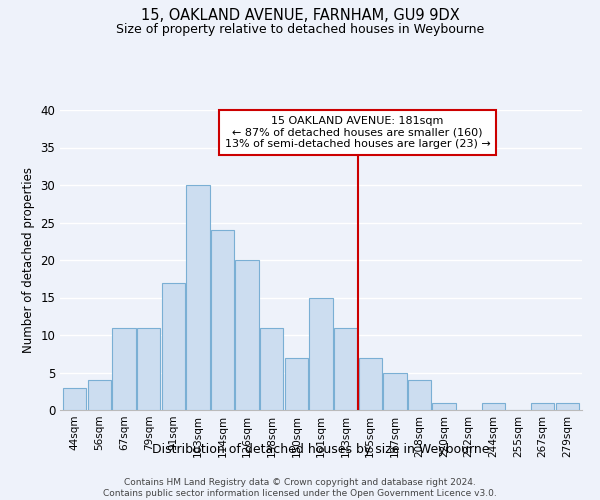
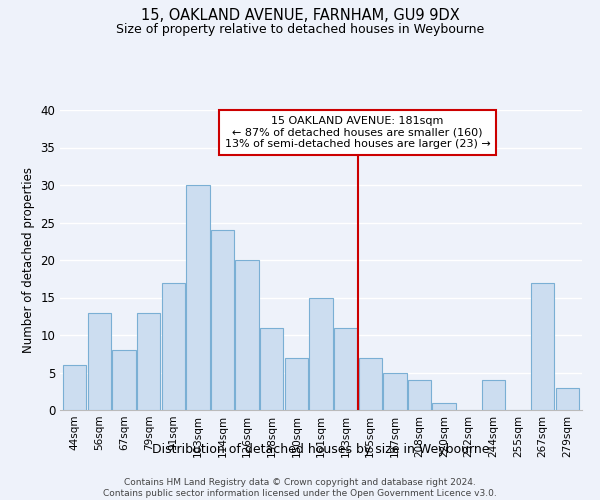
44sqm: 3 -> 6
56sqm: 4 -> 13
67sqm: 11 -> 8
79sqm: 11 -> 13
244sqm: 1 -> 4
267sqm: 1 -> 17
279sqm: 1 -> 3
